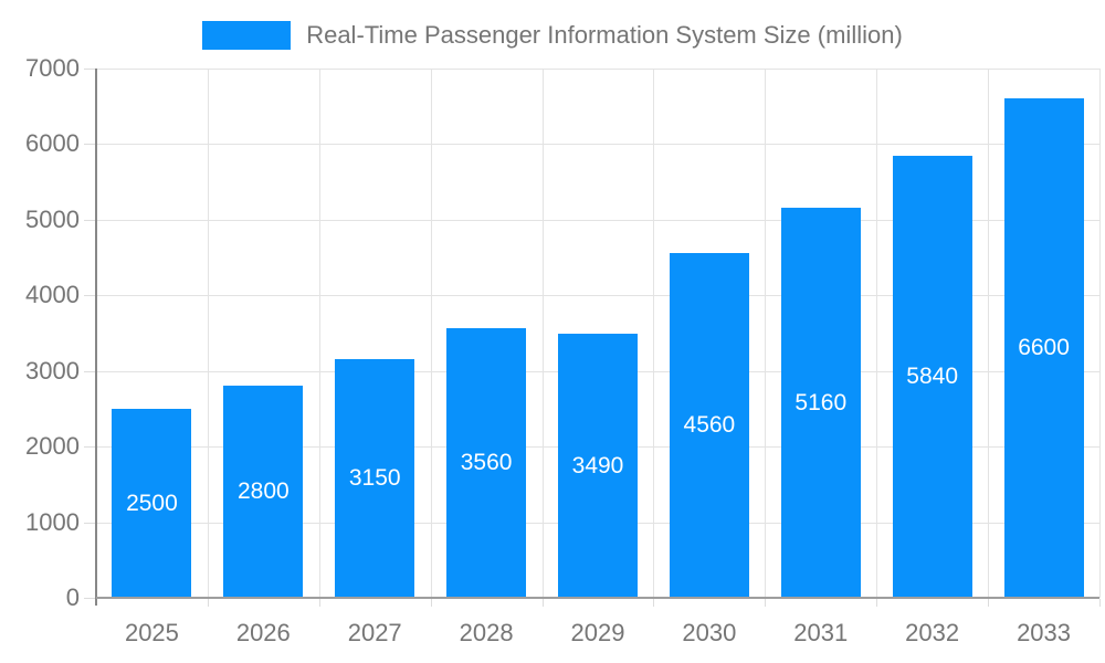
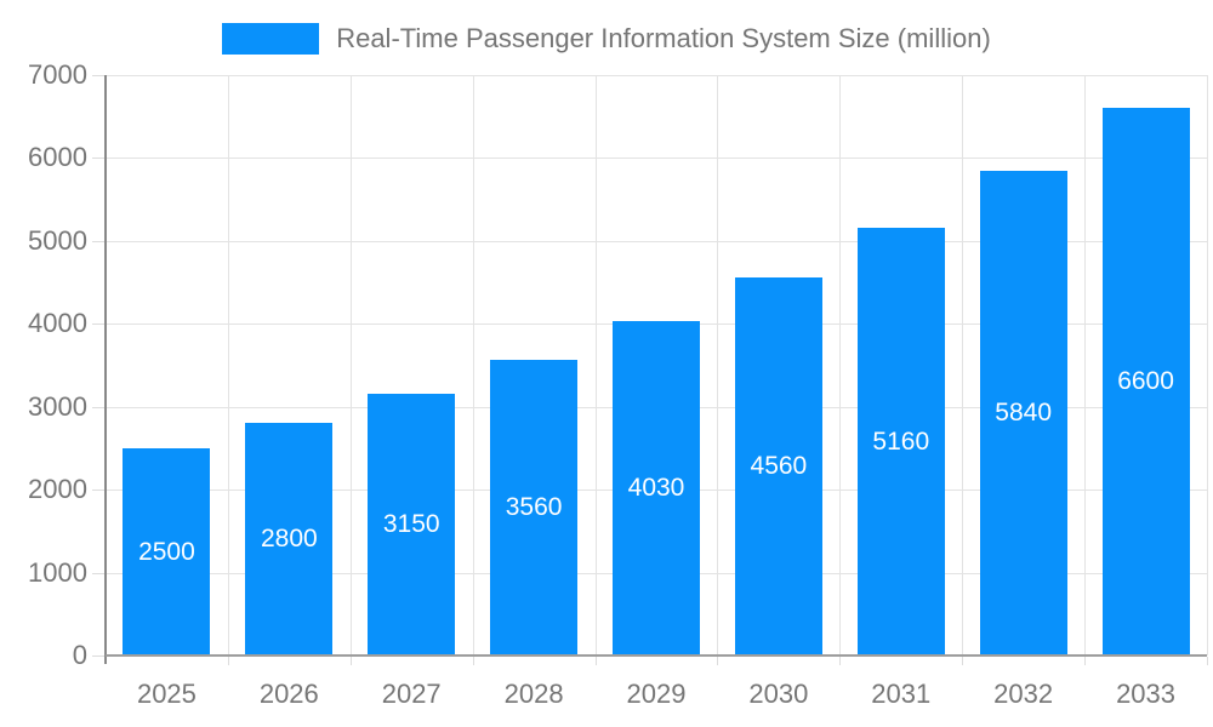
2029: 3490 -> 4030
